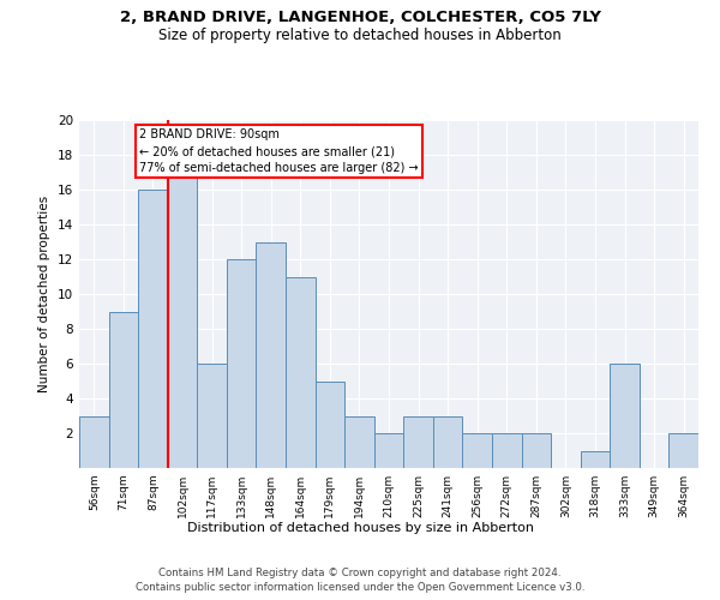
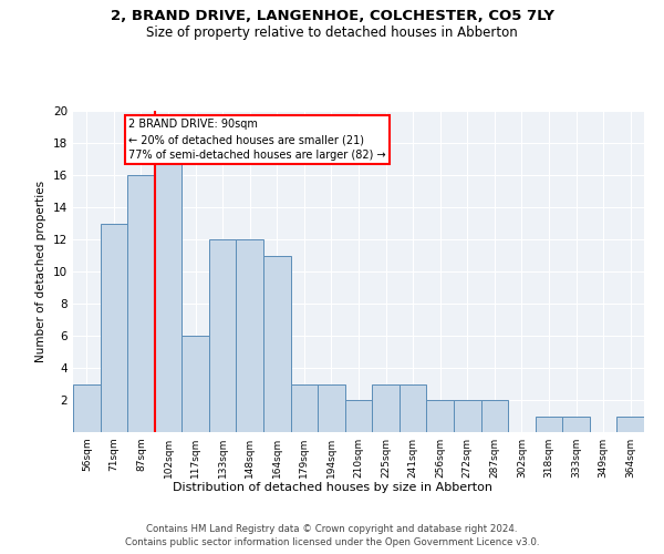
71sqm: 9 -> 13
148sqm: 13 -> 12
179sqm: 5 -> 3
333sqm: 6 -> 1
364sqm: 2 -> 1
